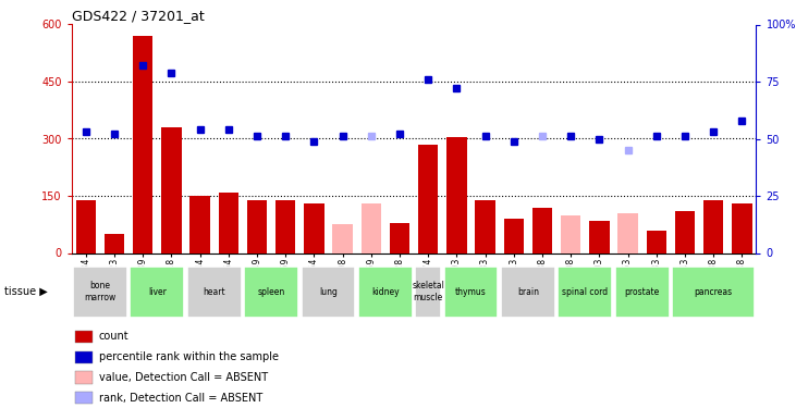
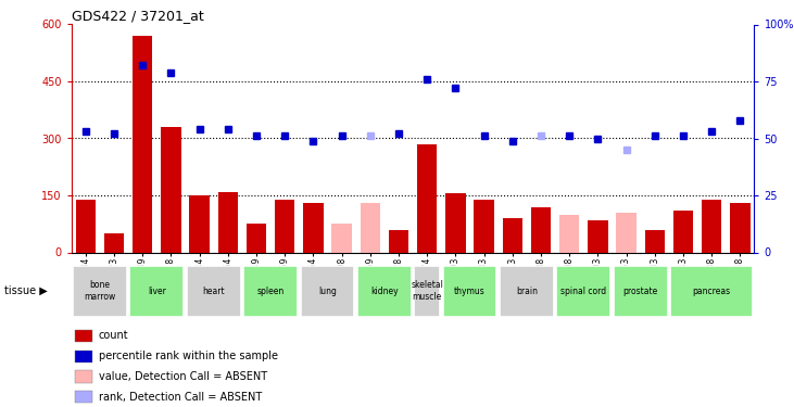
GSM12649: 140 -> 75
GSM12728: 80 -> 60
GSM12693: 305 -> 155
